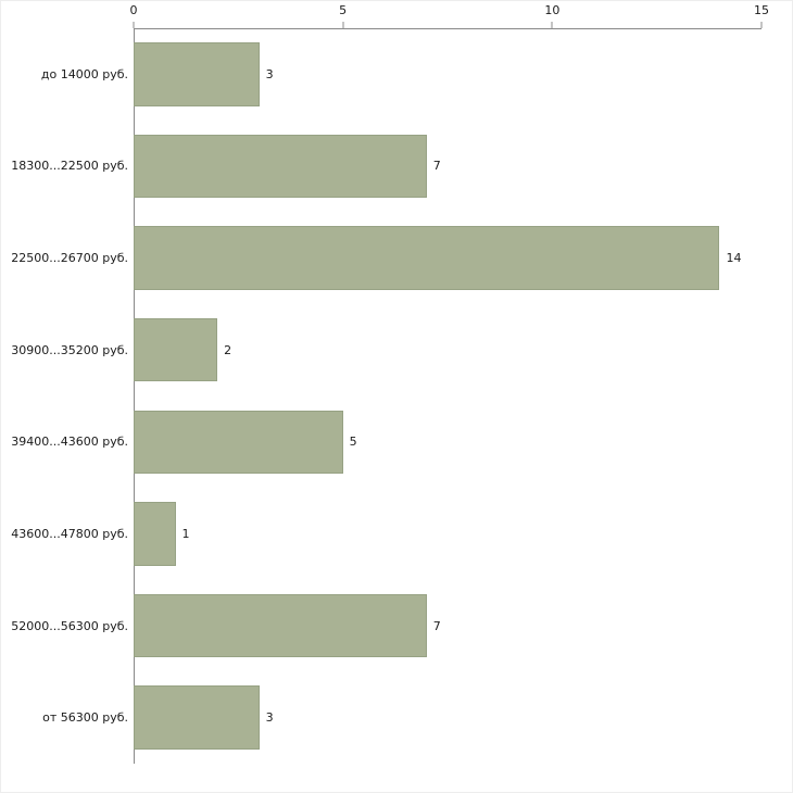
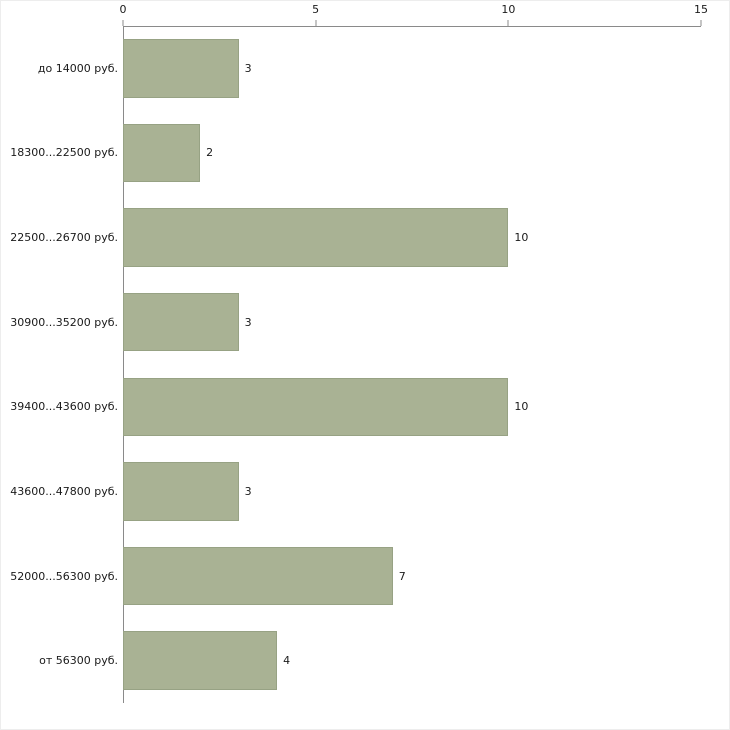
18300...22500 руб.: 7 -> 2
22500...26700 руб.: 14 -> 10
30900...35200 руб.: 2 -> 3
39400...43600 руб.: 5 -> 10
43600...47800 руб.: 1 -> 3
от 56300 руб.: 3 -> 4
